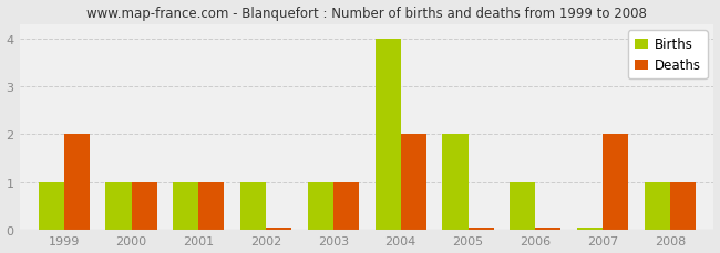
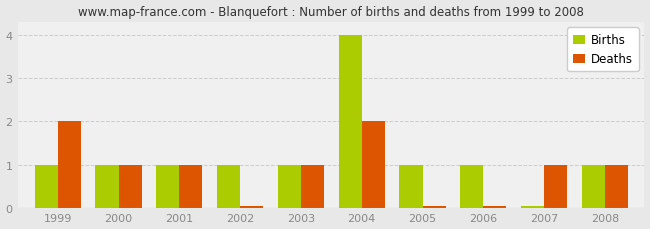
Births/2005: 2.00 -> 1.00
Deaths/2007: 2.00 -> 1.00
